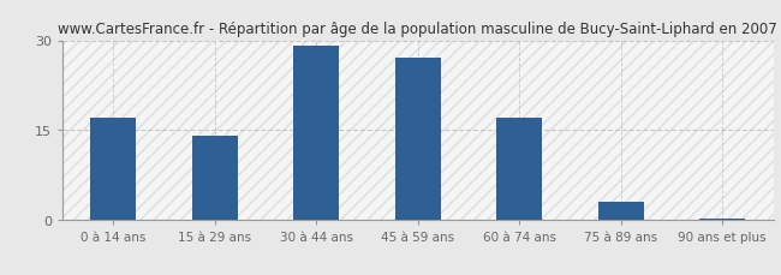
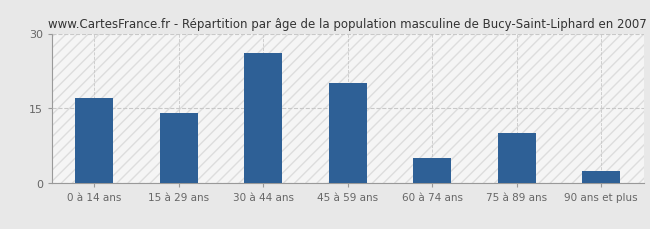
30 à 44 ans: 29.0 -> 26.0
45 à 59 ans: 27.0 -> 20.0
60 à 74 ans: 17.0 -> 5.0
75 à 89 ans: 3.0 -> 10.0
90 ans et plus: 0.3 -> 2.5
